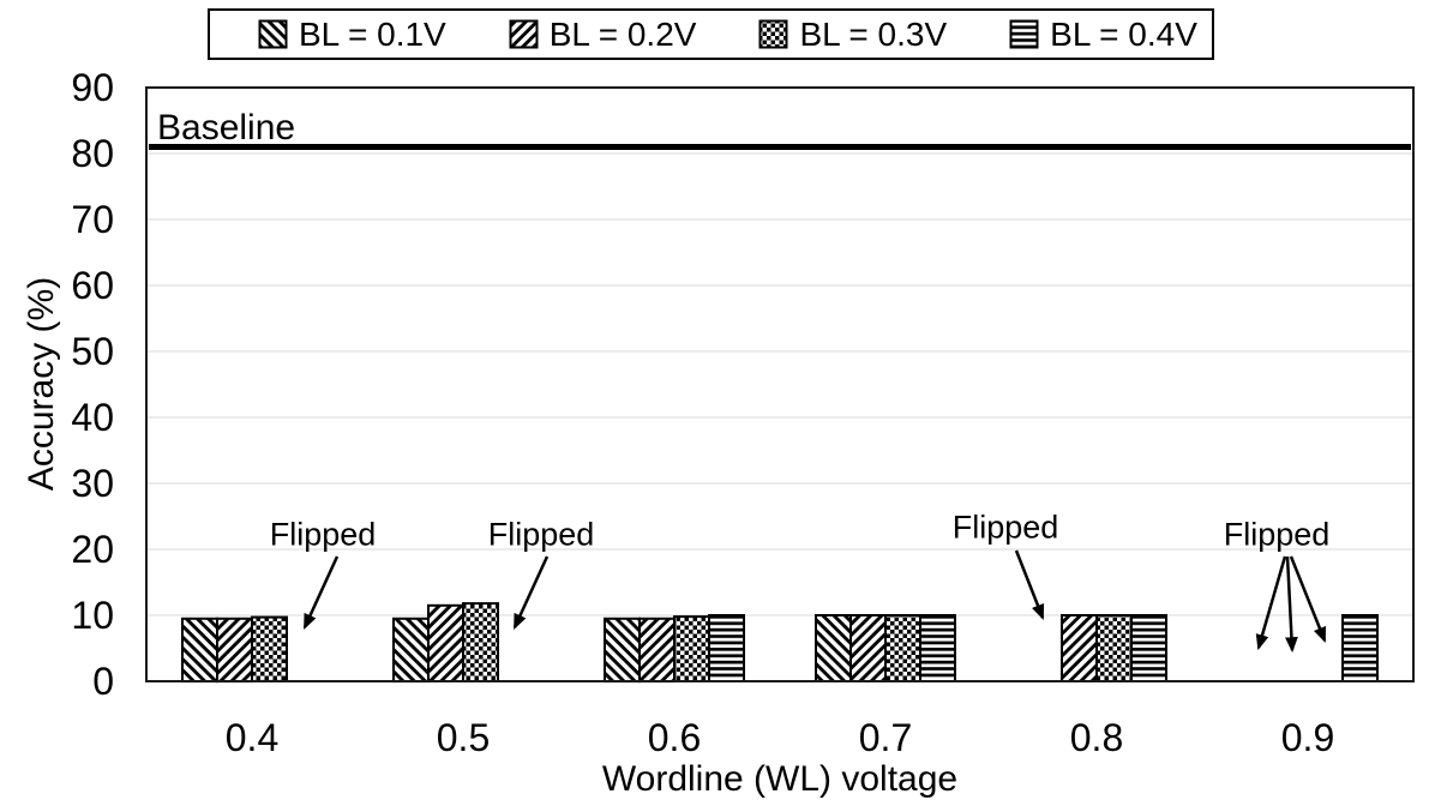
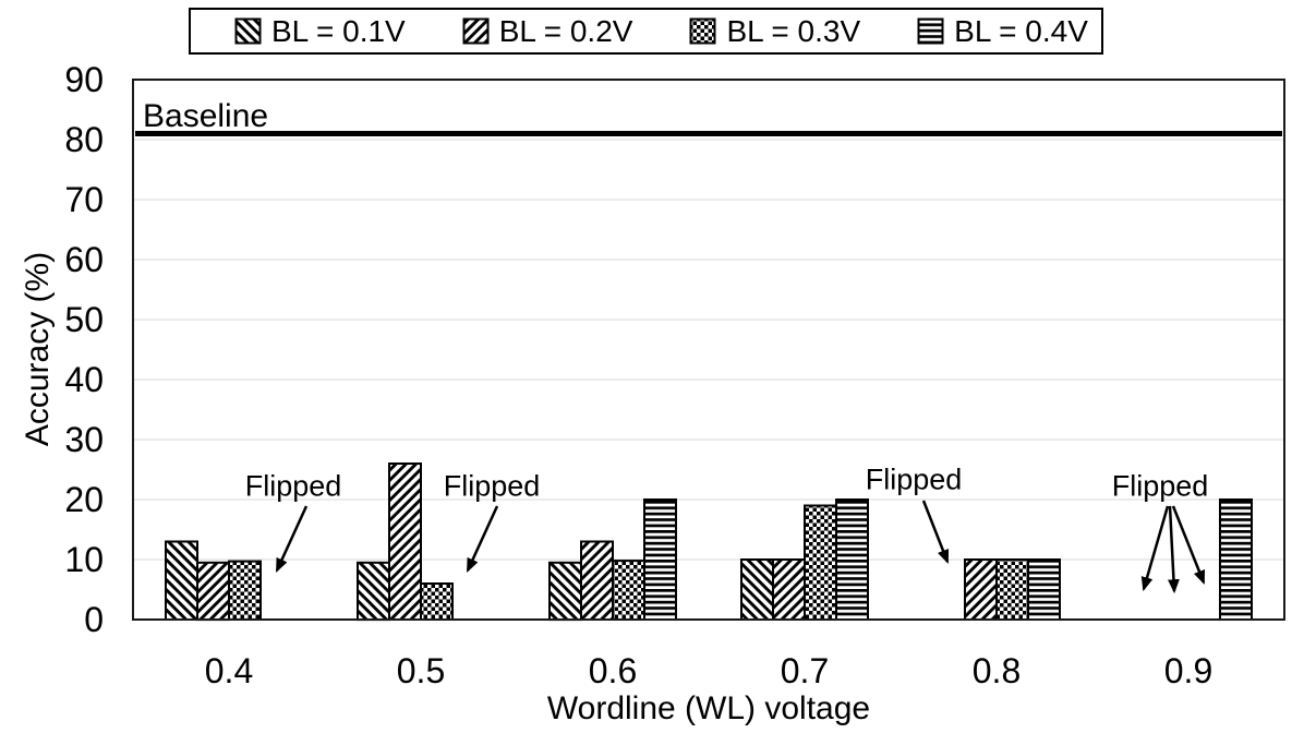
BL = 0.1V/0.4: 10 -> 13
BL = 0.2V/0.5: 12 -> 26
BL = 0.3V/0.5: 12 -> 6
BL = 0.2V/0.6: 10 -> 13
BL = 0.4V/0.6: 10 -> 20
BL = 0.3V/0.7: 10 -> 19
BL = 0.4V/0.7: 10 -> 20
BL = 0.4V/0.9: 10 -> 20
